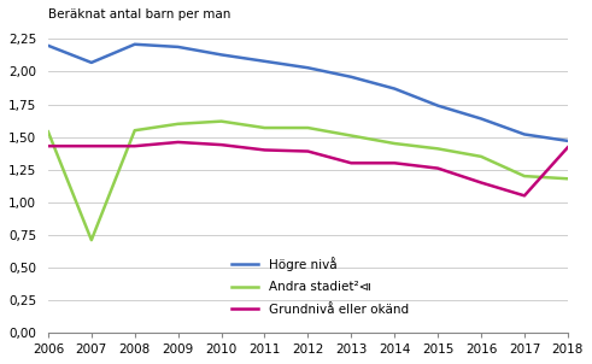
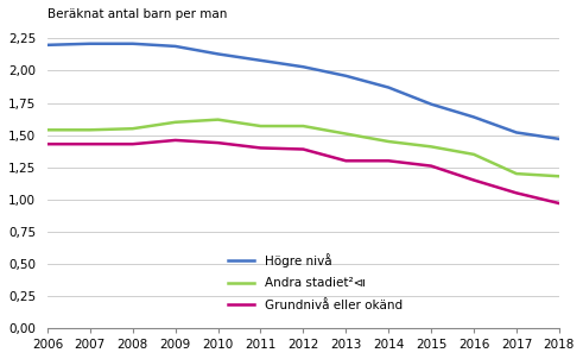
Högre nivå/2007: 2,07 -> 2,21
Andra stadiet²⧏/2007: 0,71 -> 1,54
Grundnivå eller okänd/2018: 1,42 -> 0,97
